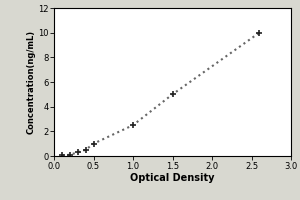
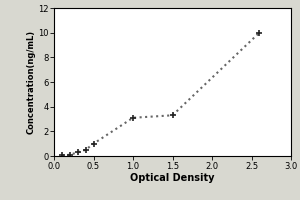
1.0: 2.5 -> 3.1
1.5: 5.0 -> 3.3
